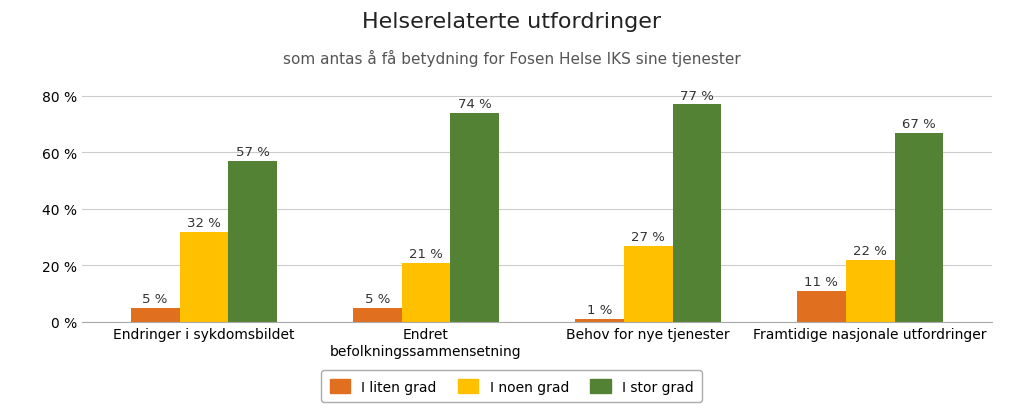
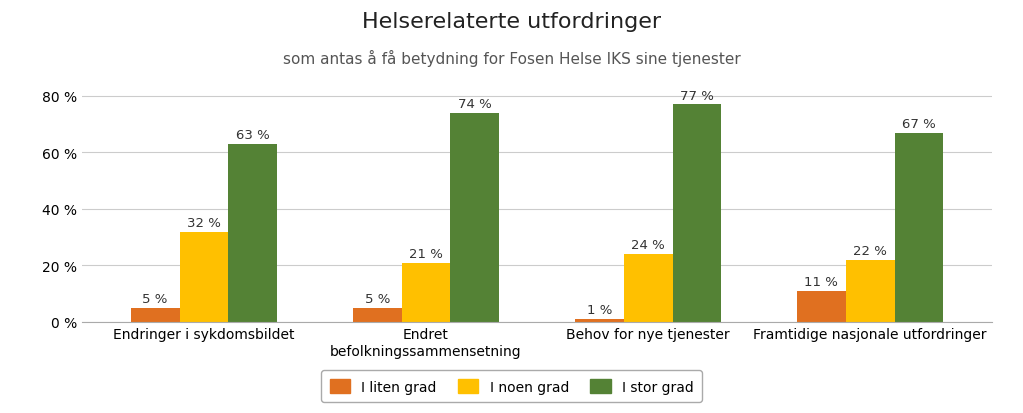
I stor grad/Endringer i sykdomsbildet: 57 -> 63
I noen grad/Behov for nye tjenester: 27 -> 24
